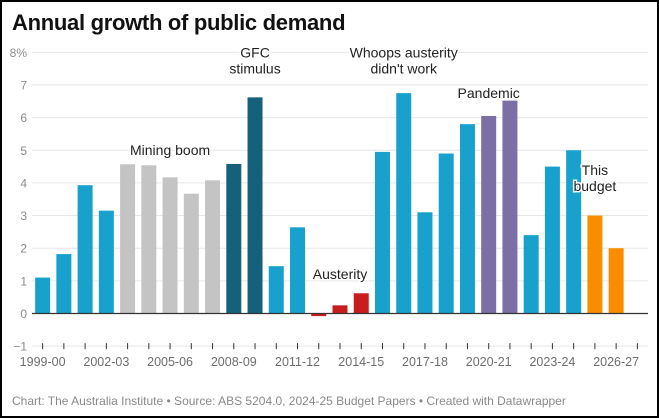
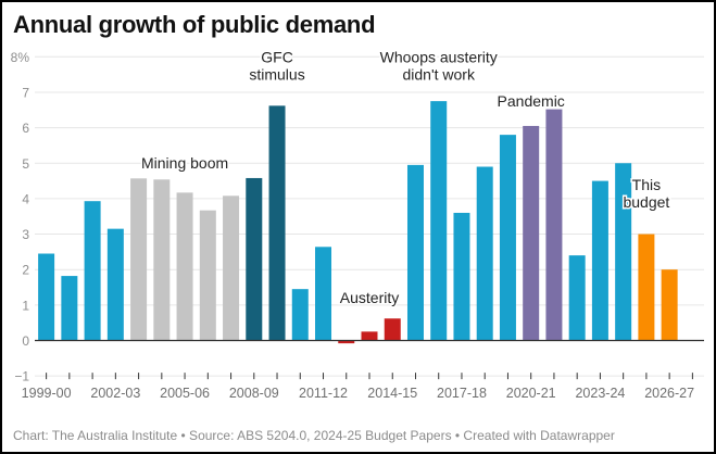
1999-00: 1.1% -> 2.5%
2017-18: 3.1% -> 3.6%
